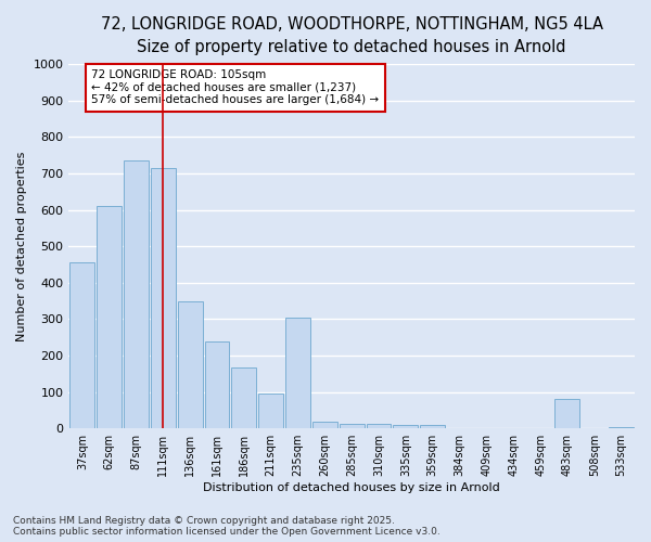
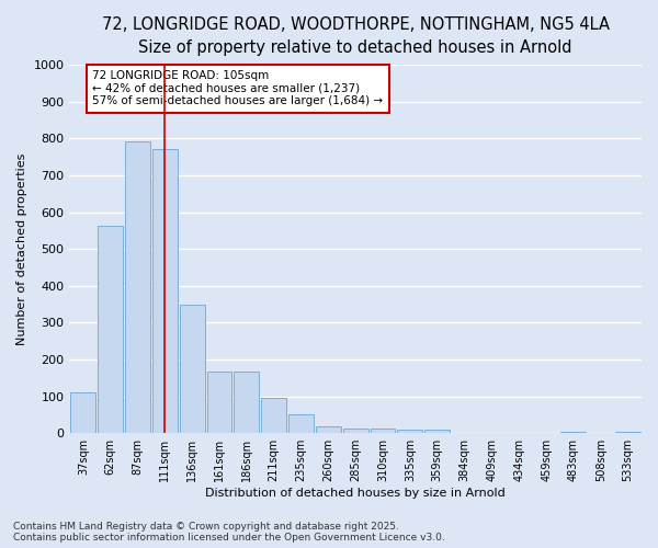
37sqm: 455 -> 112
62sqm: 610 -> 563
87sqm: 735 -> 793
111sqm: 715 -> 770
161sqm: 240 -> 168
235sqm: 305 -> 52
483sqm: 80 -> 5
